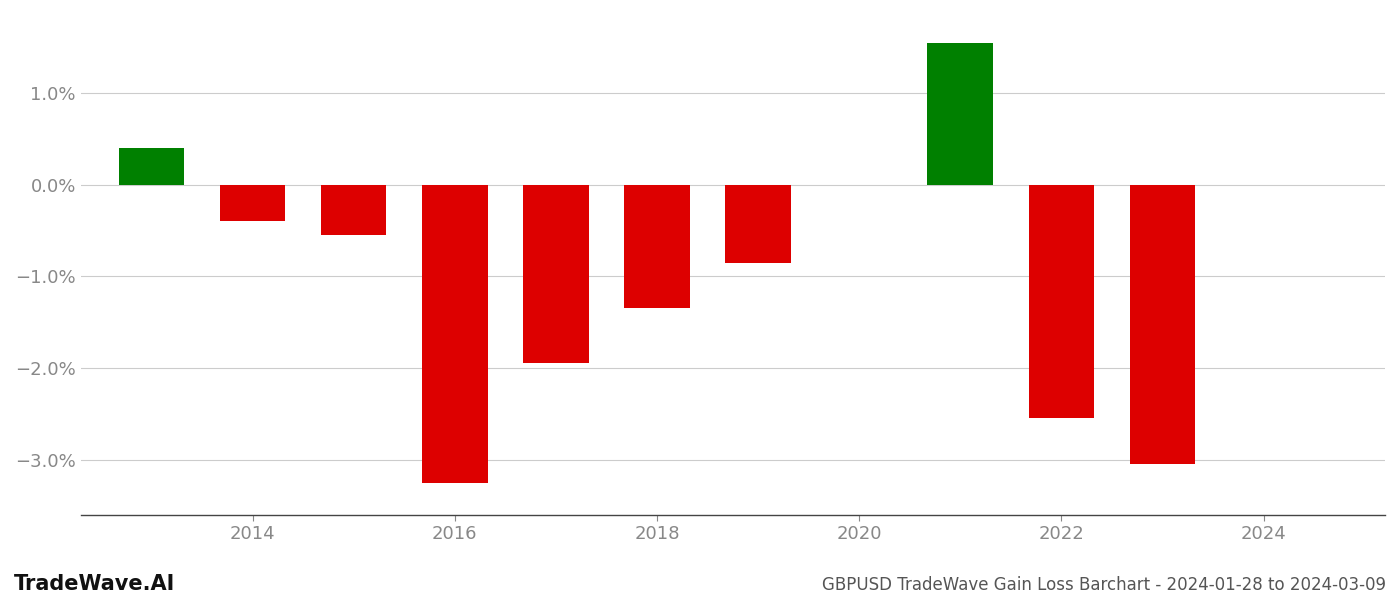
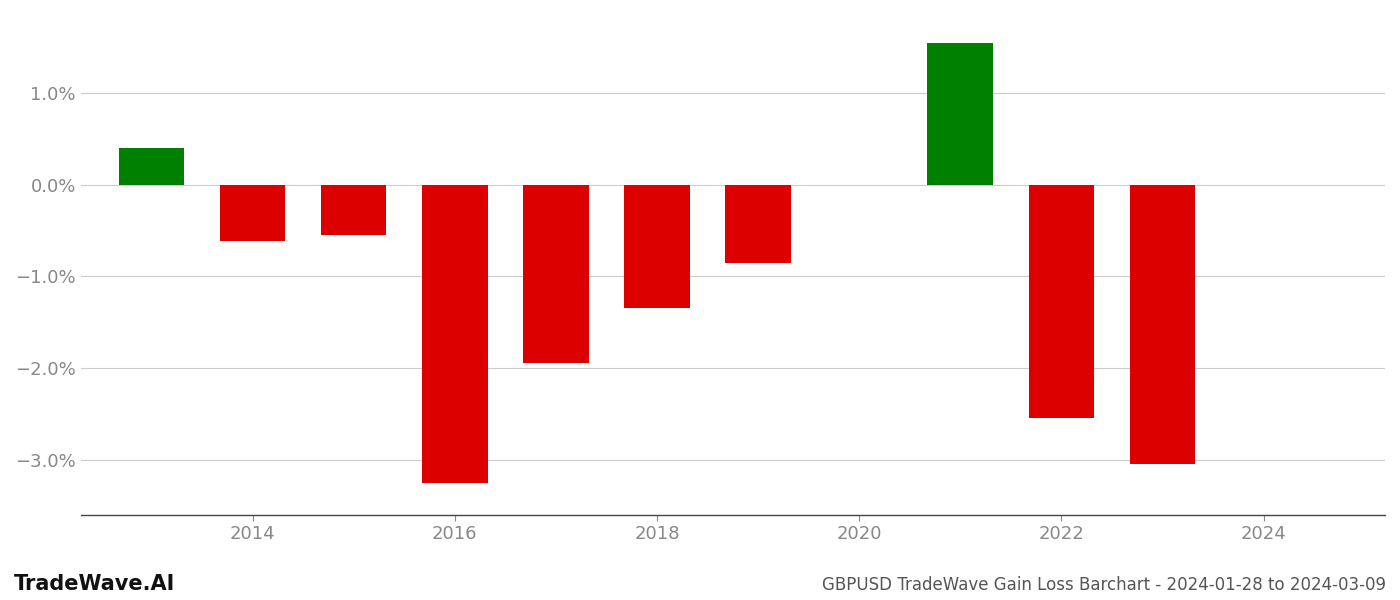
2014: -0.40% -> -0.62%
